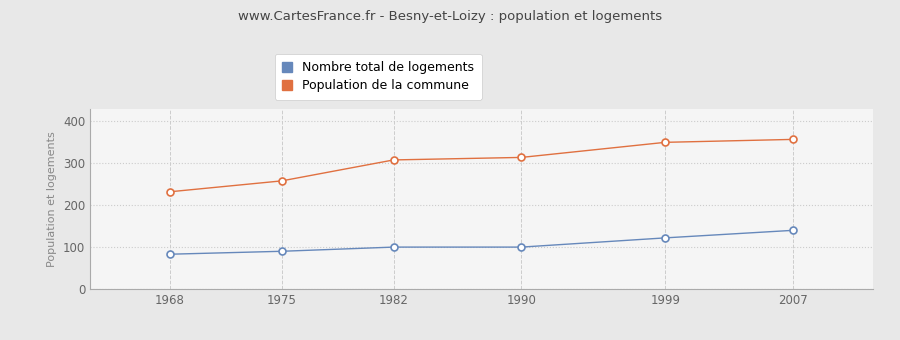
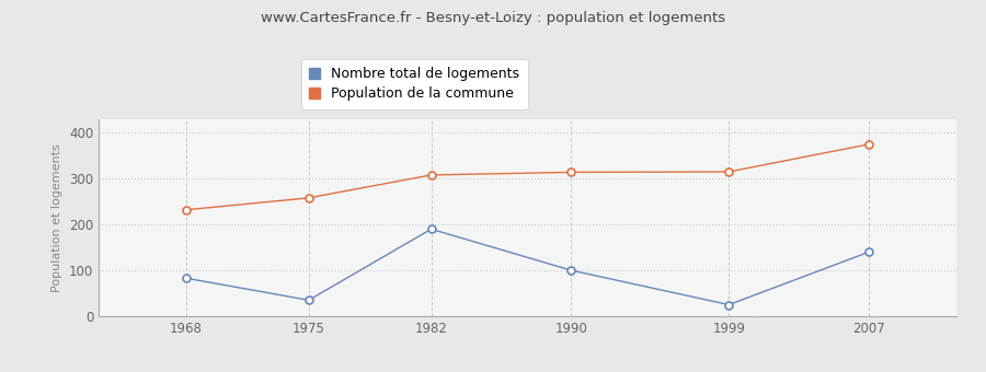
Nombre total de logements/1975: 90 -> 35
Nombre total de logements/1982: 100 -> 190
Nombre total de logements/1999: 122 -> 25
Population de la commune/1999: 350 -> 315
Population de la commune/2007: 357 -> 375
